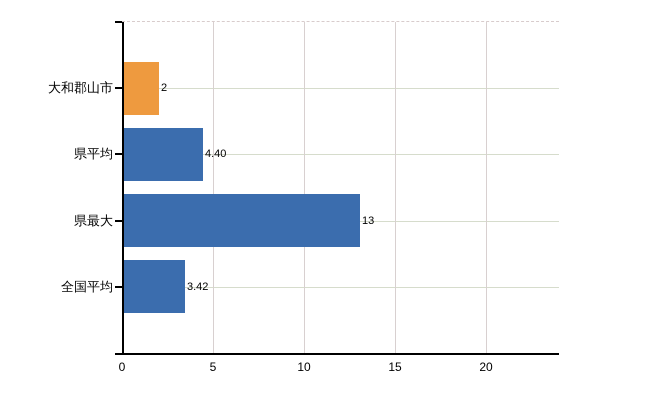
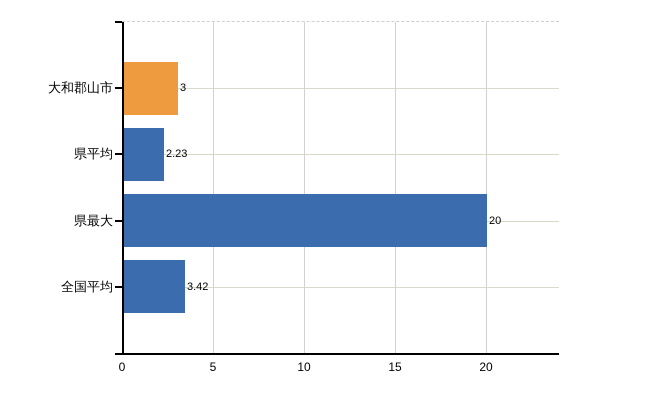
大和郡山市: 2 -> 3
県平均: 4.40 -> 2.23
県最大: 13 -> 20
